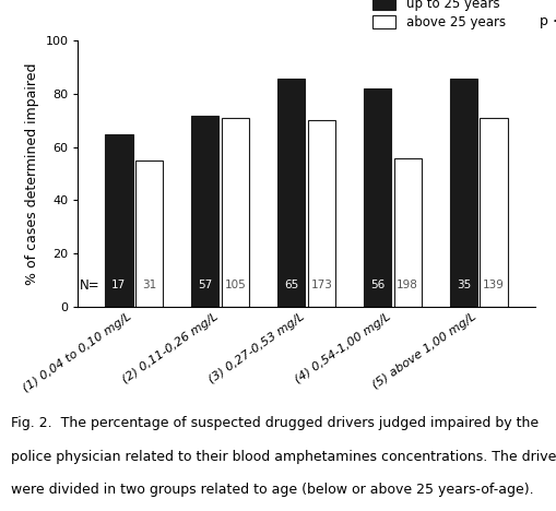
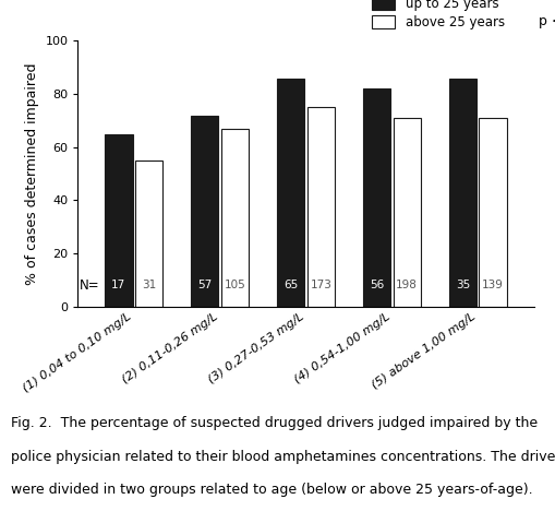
above 25 years/(2) 0,11-0,26 mg/L: 71 -> 67
above 25 years/(3) 0,27-0,53 mg/L: 70 -> 75
above 25 years/(4) 0,54-1,00 mg/L: 56 -> 71
